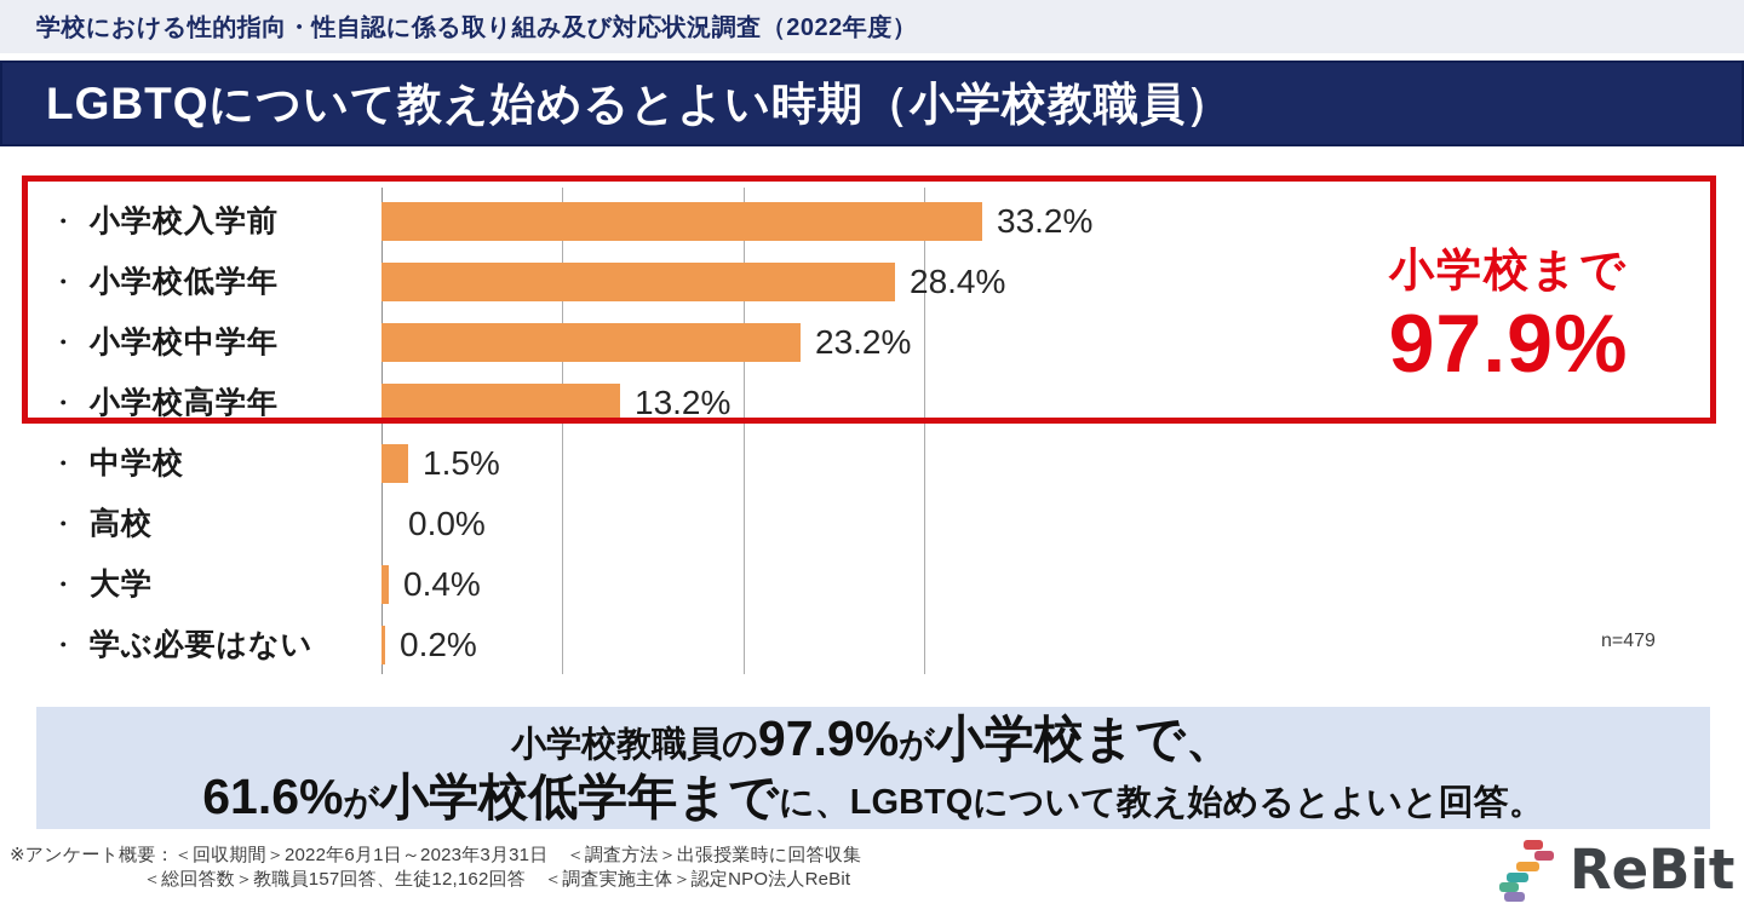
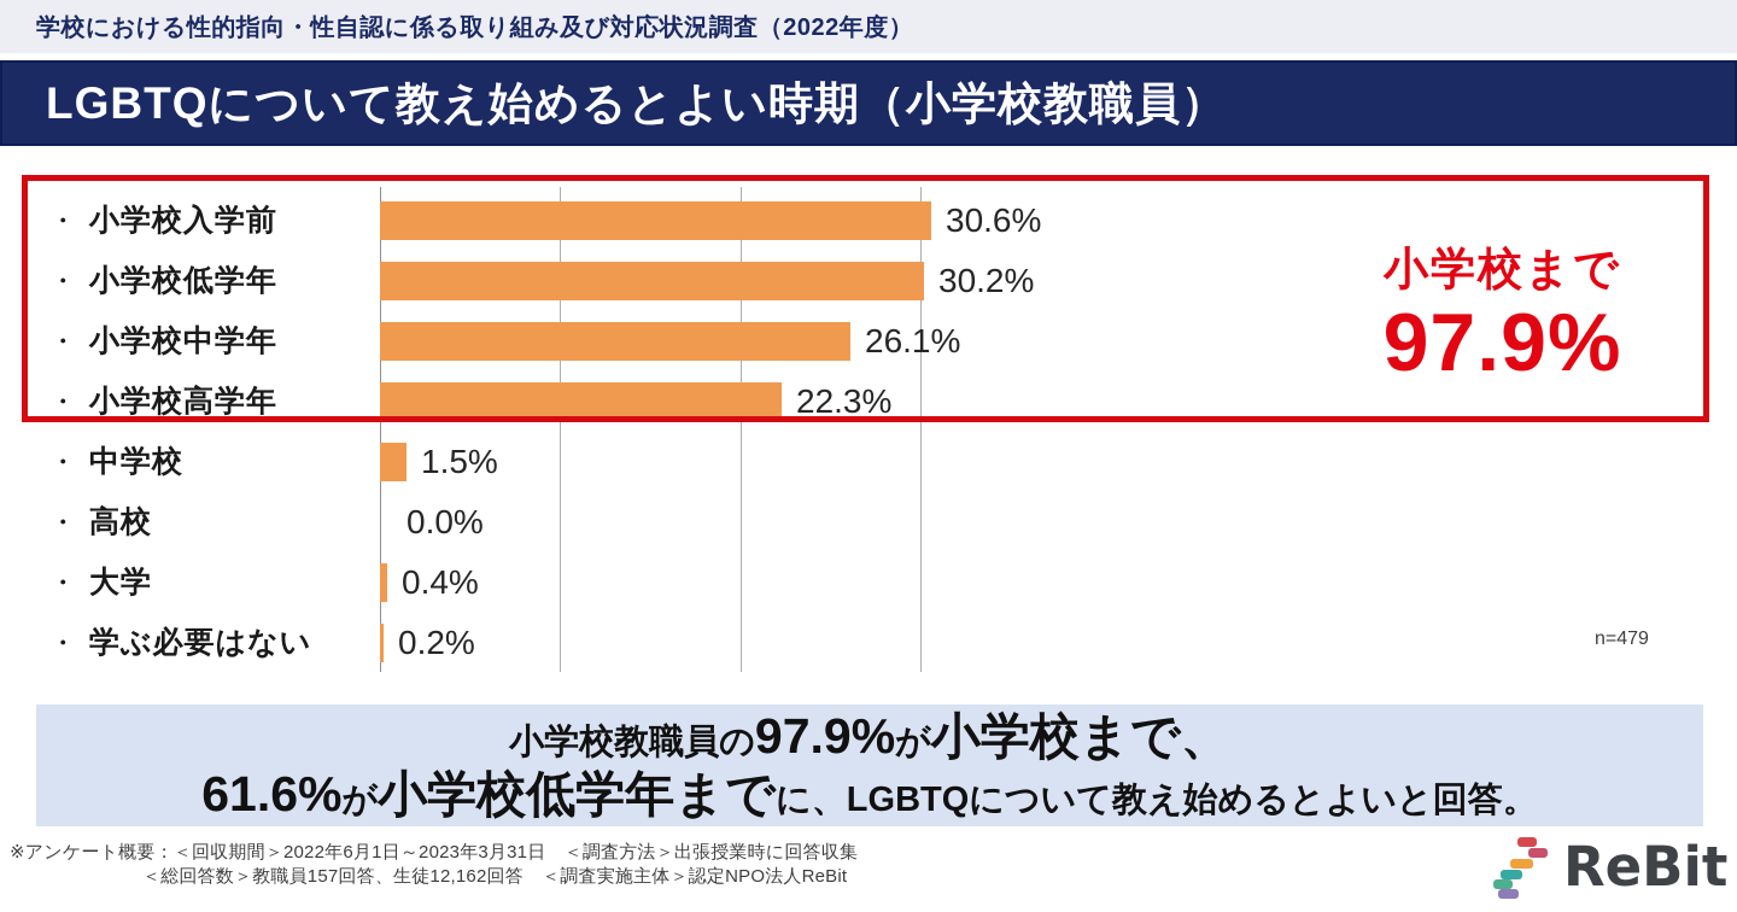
小学校入学前: 33.2% -> 30.6%
小学校低学年: 28.4% -> 30.2%
小学校中学年: 23.2% -> 26.1%
小学校高学年: 13.2% -> 22.3%
